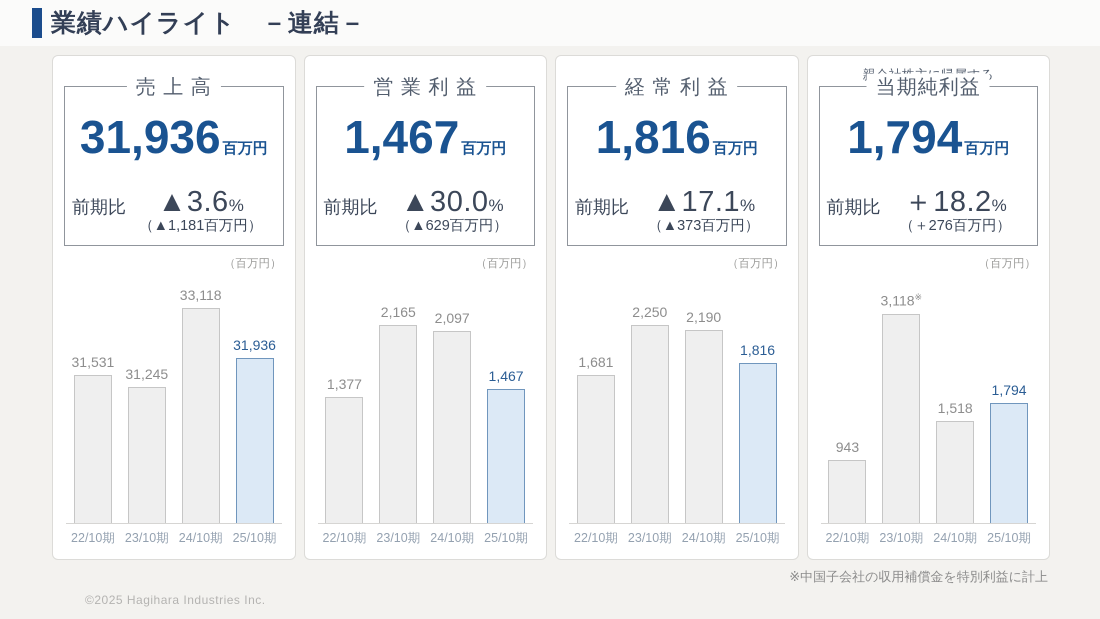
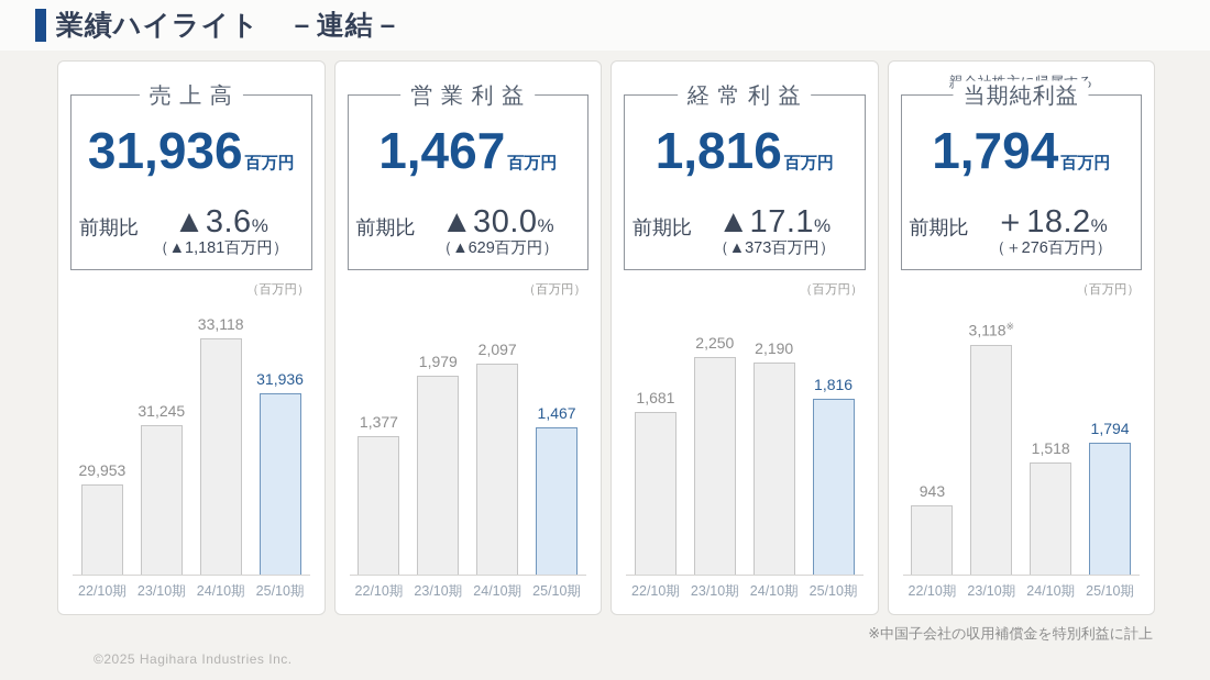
売上高/22/10期: 31,531 -> 29,953
営業利益/23/10期: 2,165 -> 1,979
